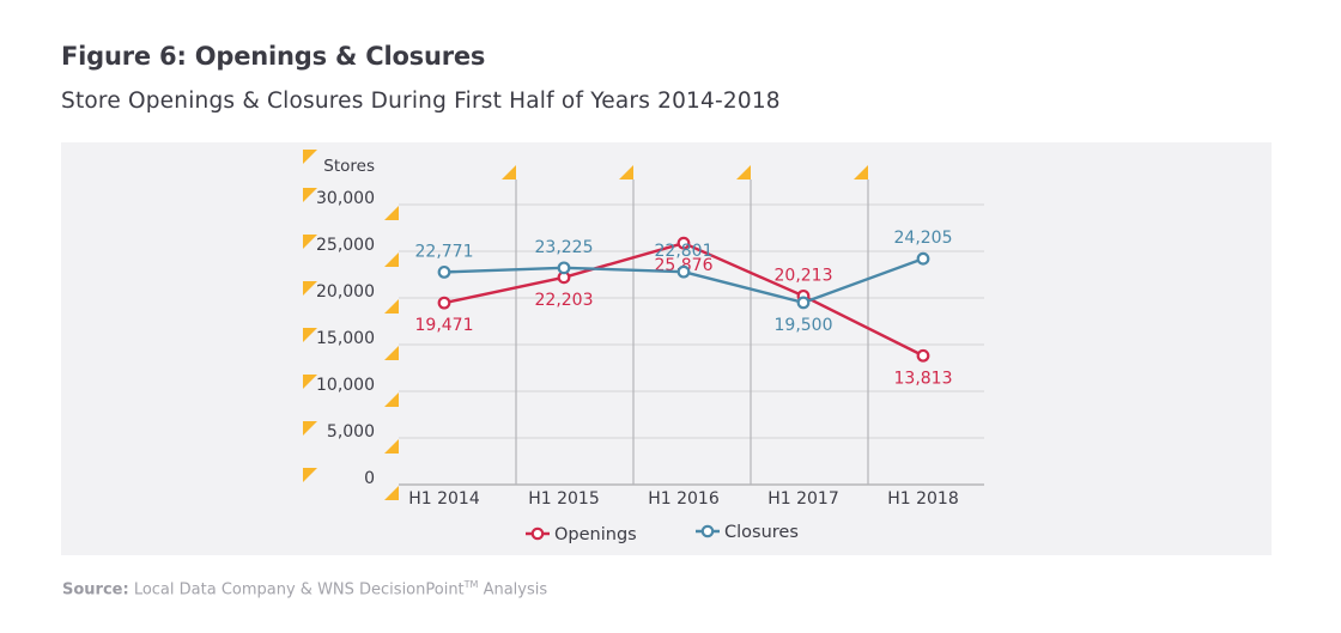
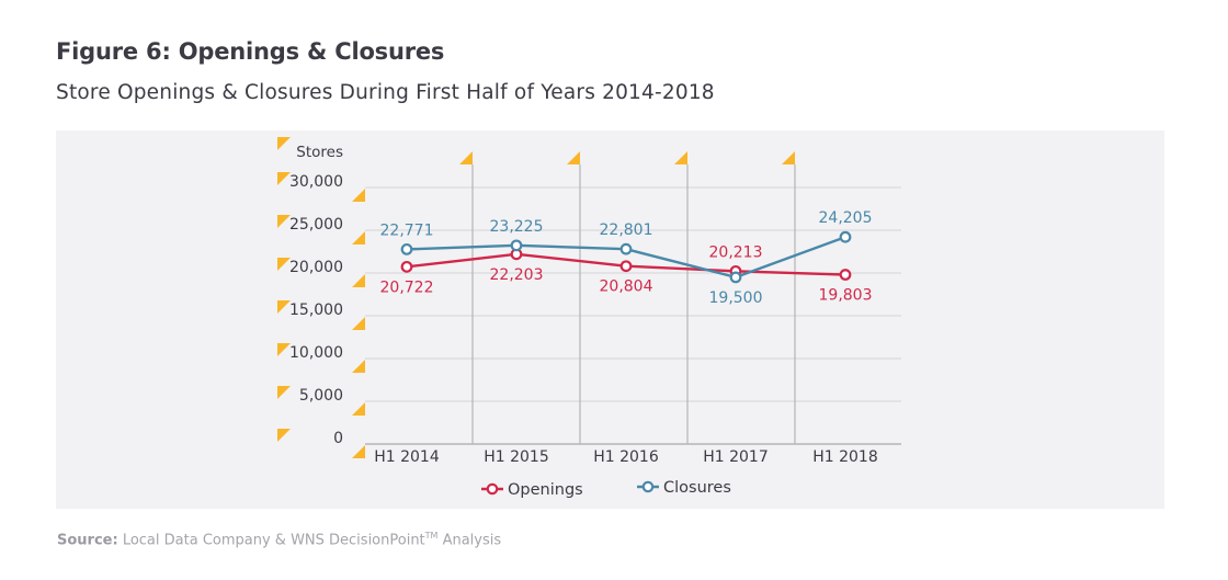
Openings/H1 2014: 19,471 -> 20,722
Openings/H1 2016: 25,876 -> 20,804
Openings/H1 2018: 13,813 -> 19,803
